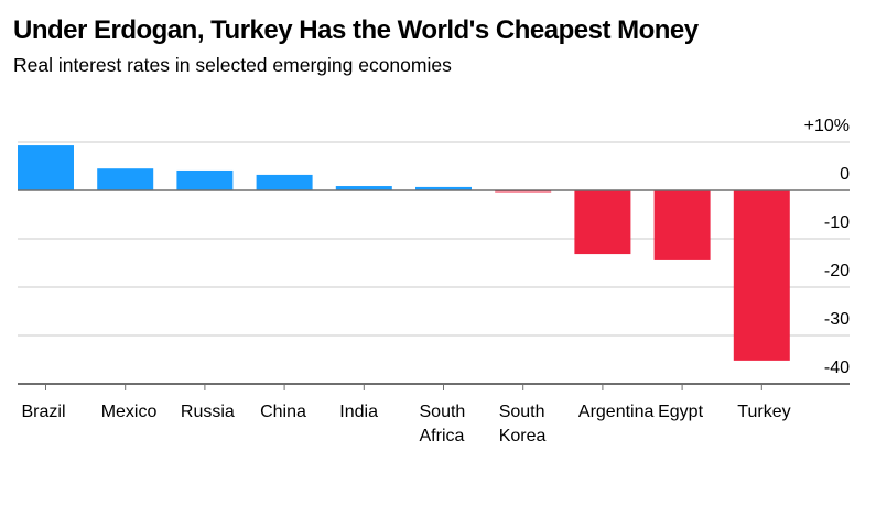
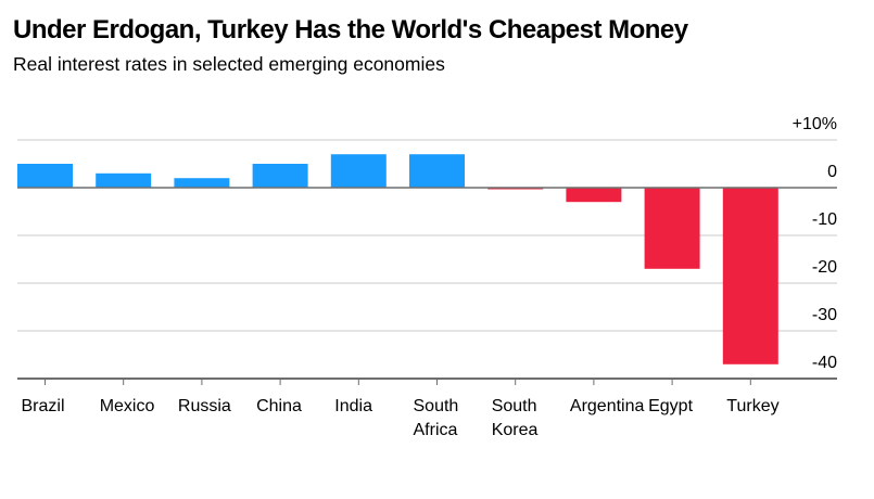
Brazil: 9% -> 5%
Mexico: 4% -> 3%
Russia: 4% -> 2%
China: 3% -> 5%
India: 1% -> 7%
South Africa: 1% -> 7%
Argentina: -13% -> -3%
Egypt: -14% -> -17%
Turkey: -35% -> -37%
